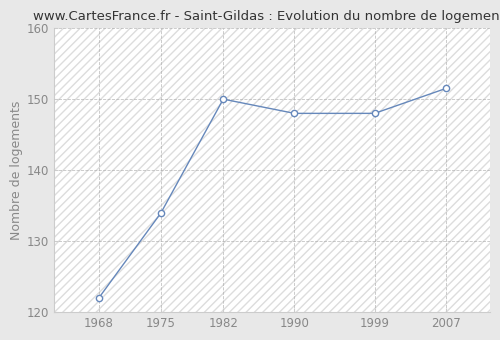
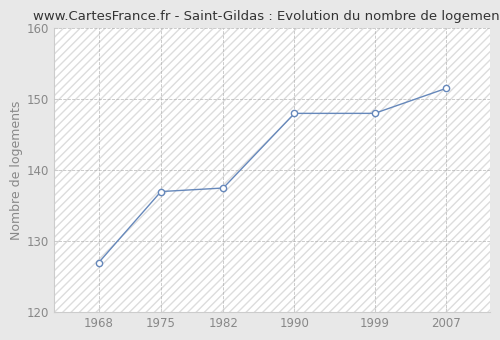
1968: 122.0 -> 127.0
1975: 134.0 -> 137.0
1982: 150.0 -> 137.5
